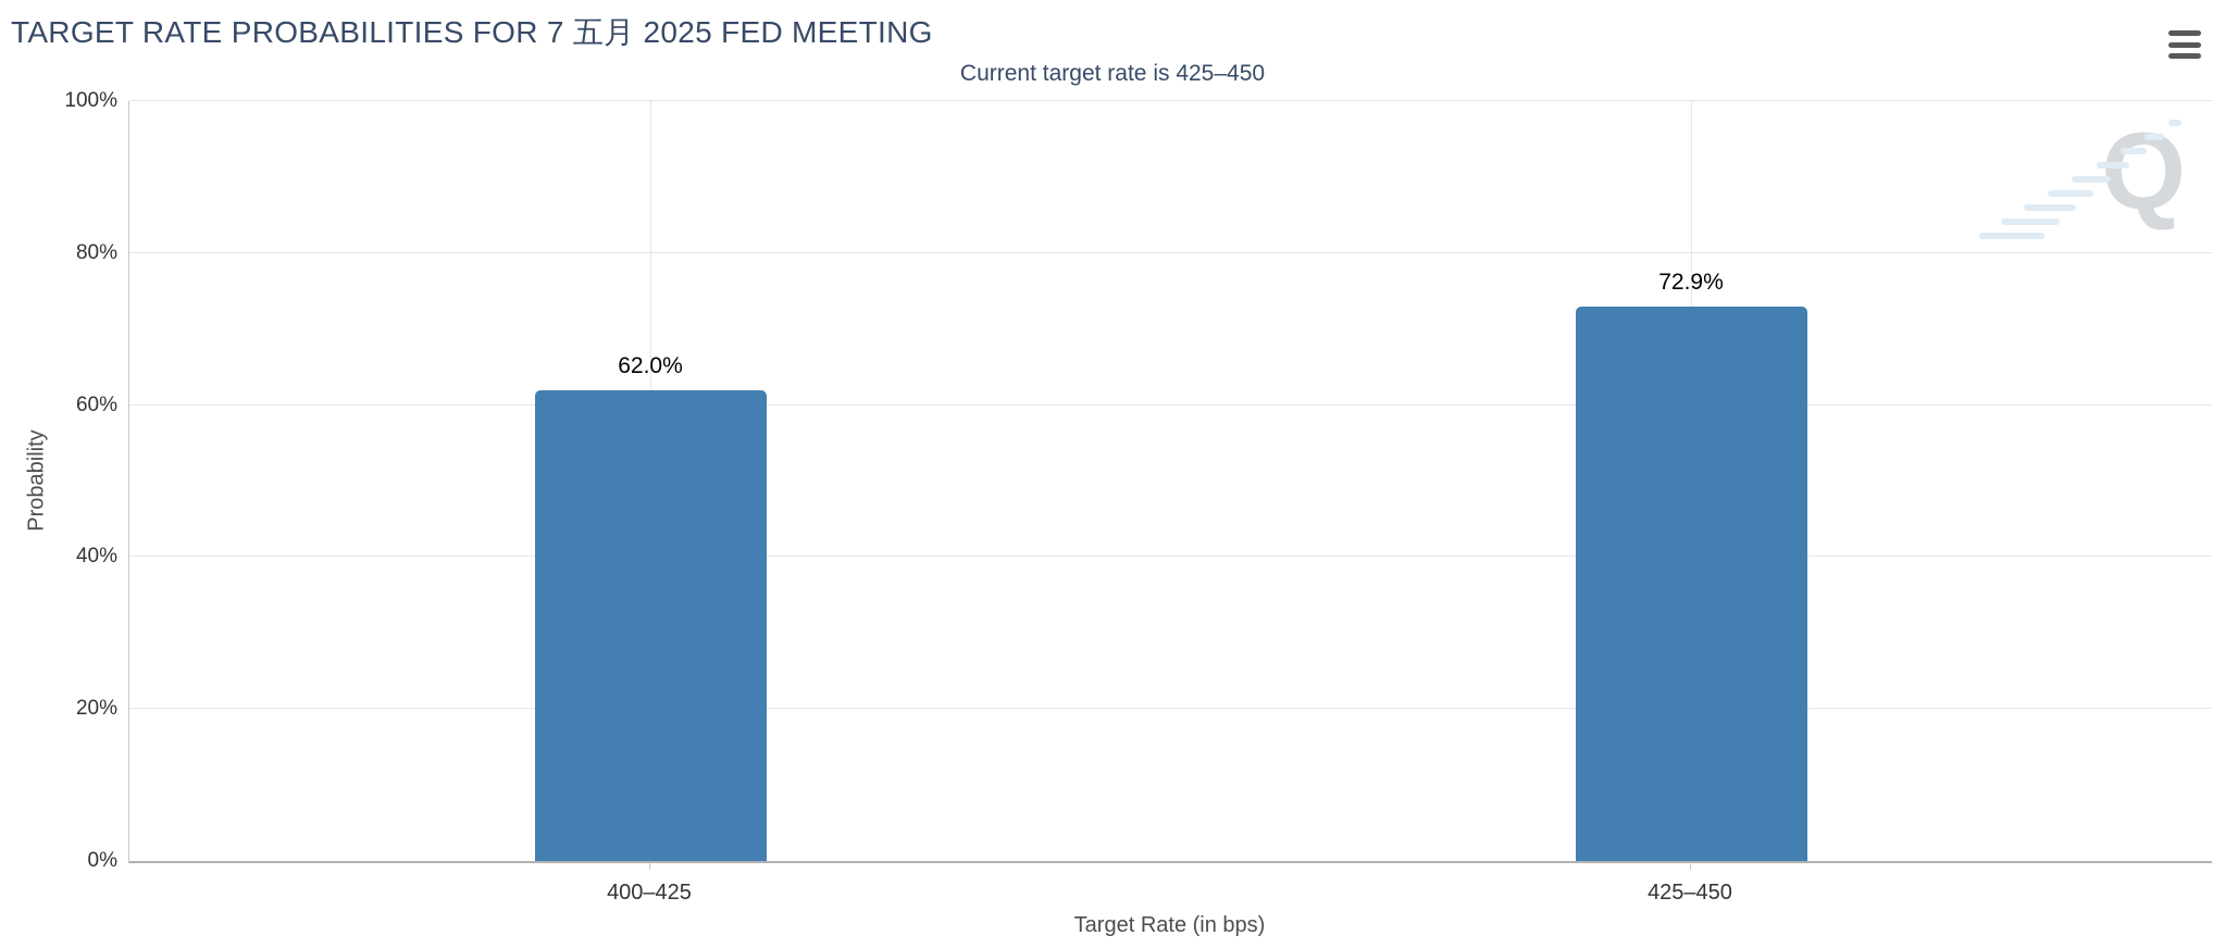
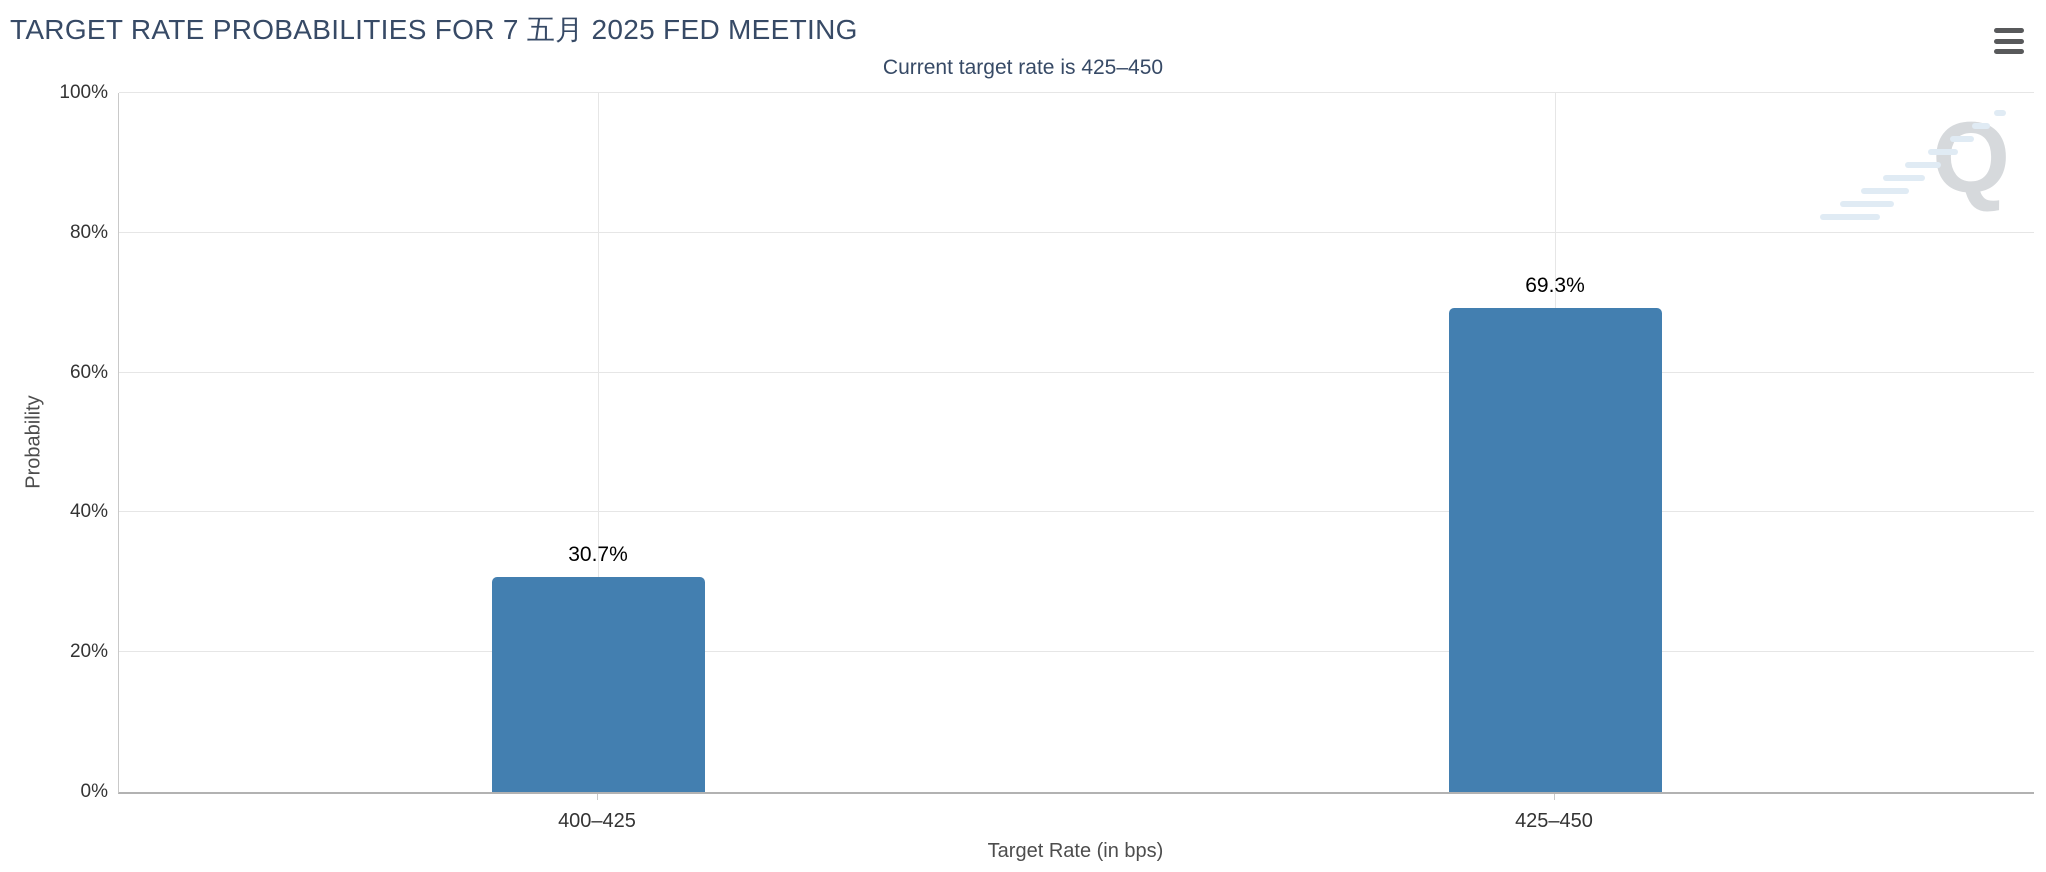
400–425: 62.0% -> 30.7%
425–450: 72.9% -> 69.3%
